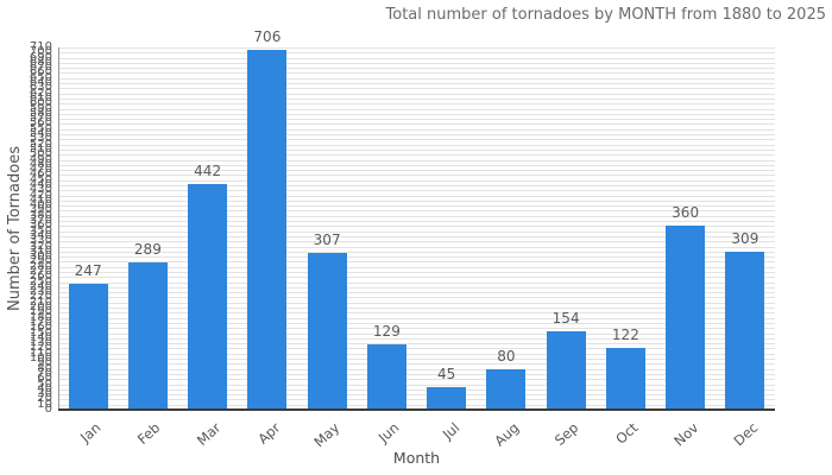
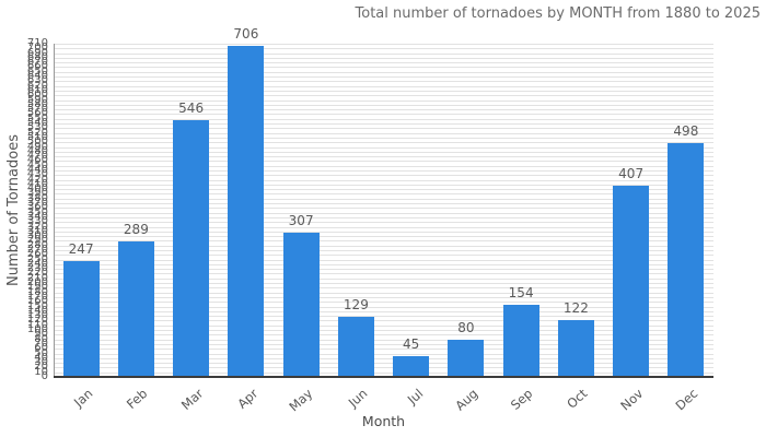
Mar: 442 -> 546
Nov: 360 -> 407
Dec: 309 -> 498
